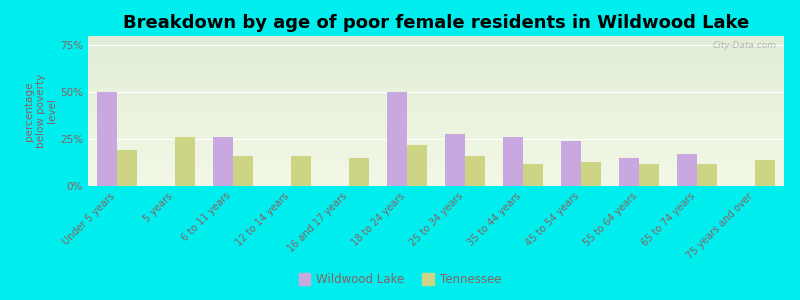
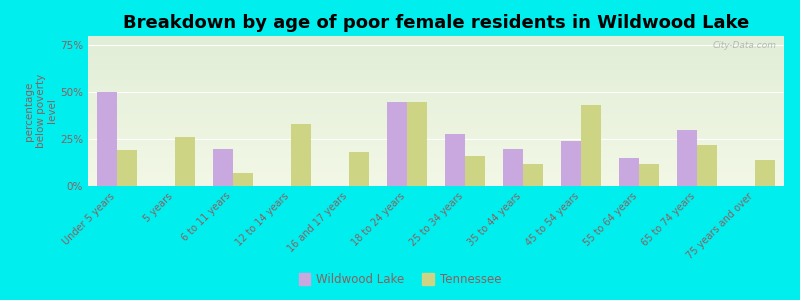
Wildwood Lake/6 to 11 years: 26% -> 20%
Tennessee/6 to 11 years: 16% -> 7%
Tennessee/12 to 14 years: 16% -> 33%
Tennessee/16 and 17 years: 15% -> 18%
Wildwood Lake/18 to 24 years: 50% -> 45%
Tennessee/18 to 24 years: 22% -> 45%
Wildwood Lake/35 to 44 years: 26% -> 20%
Tennessee/45 to 54 years: 13% -> 43%
Wildwood Lake/65 to 74 years: 17% -> 30%
Tennessee/65 to 74 years: 12% -> 22%
